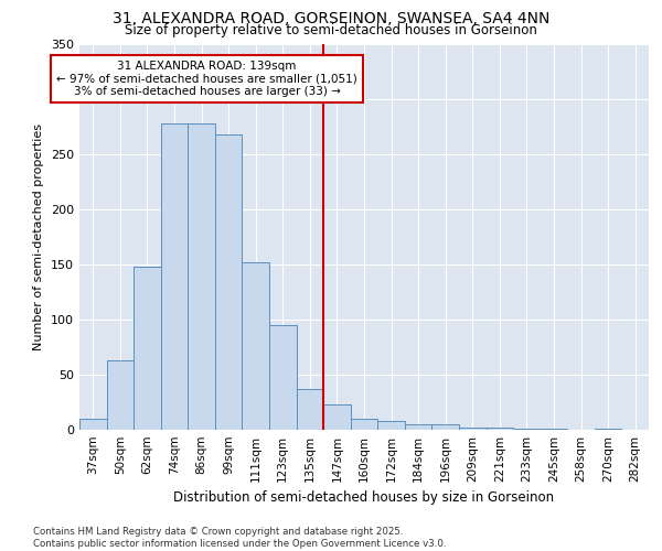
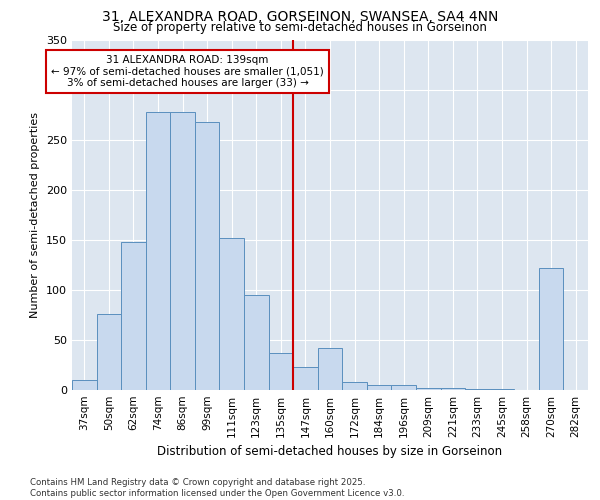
50sqm: 63 -> 76
160sqm: 10 -> 42
270sqm: 1 -> 122
